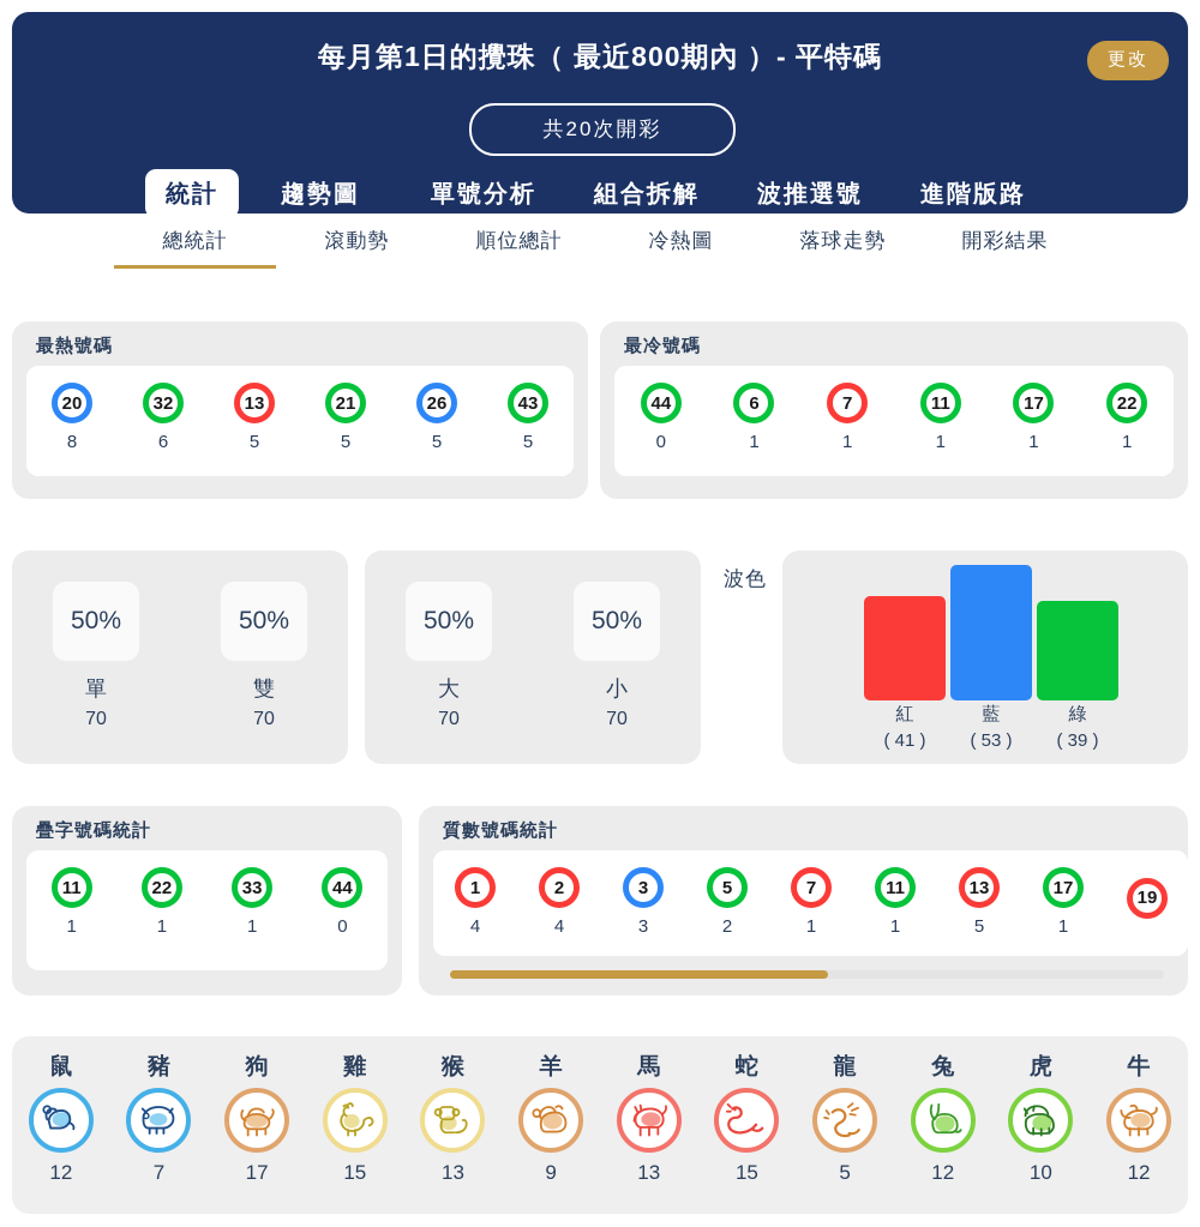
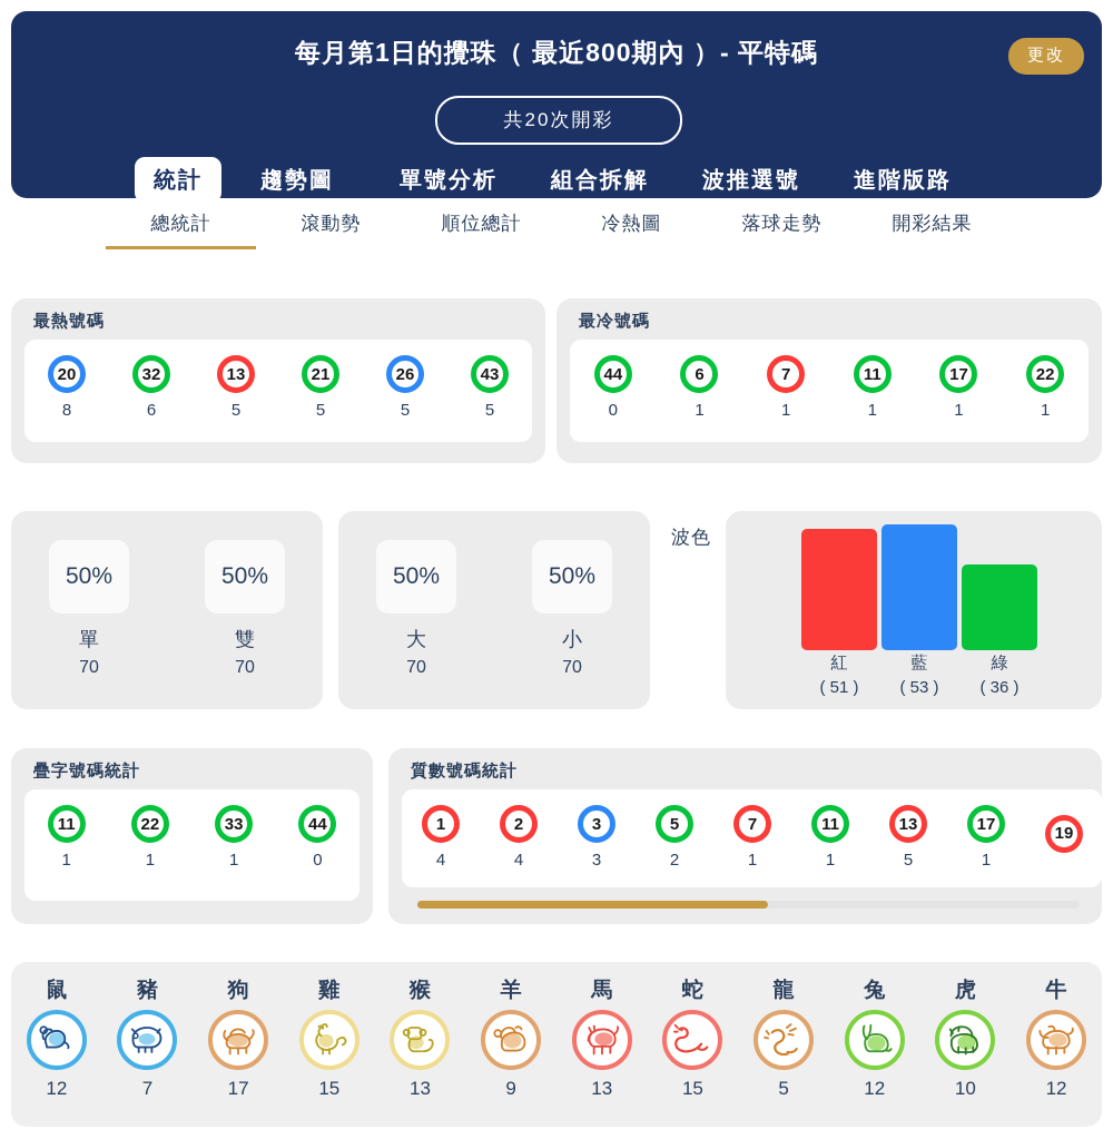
紅: 41 -> 51
綠: 39 -> 36
